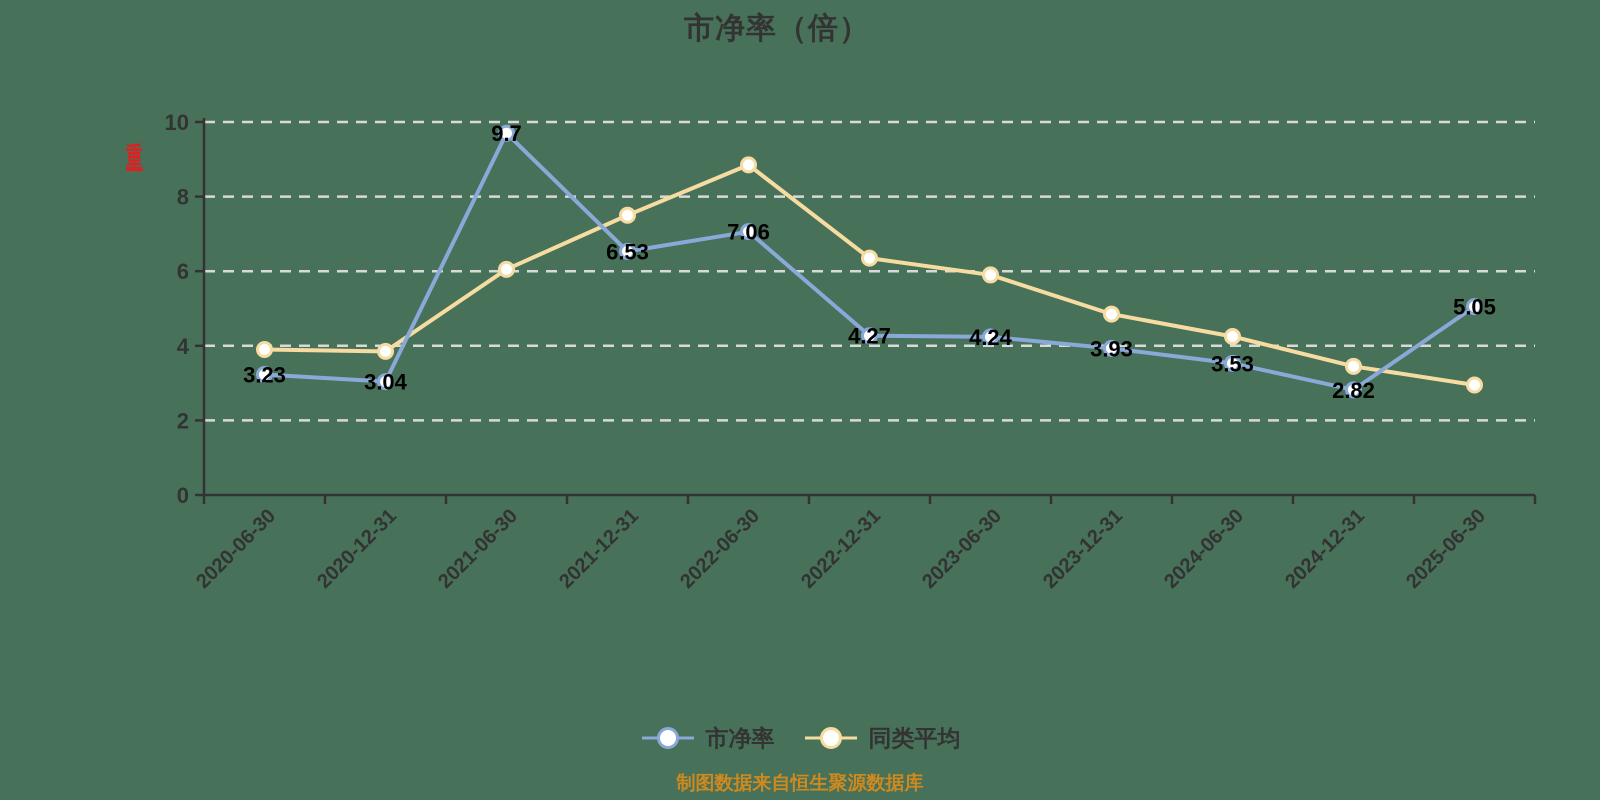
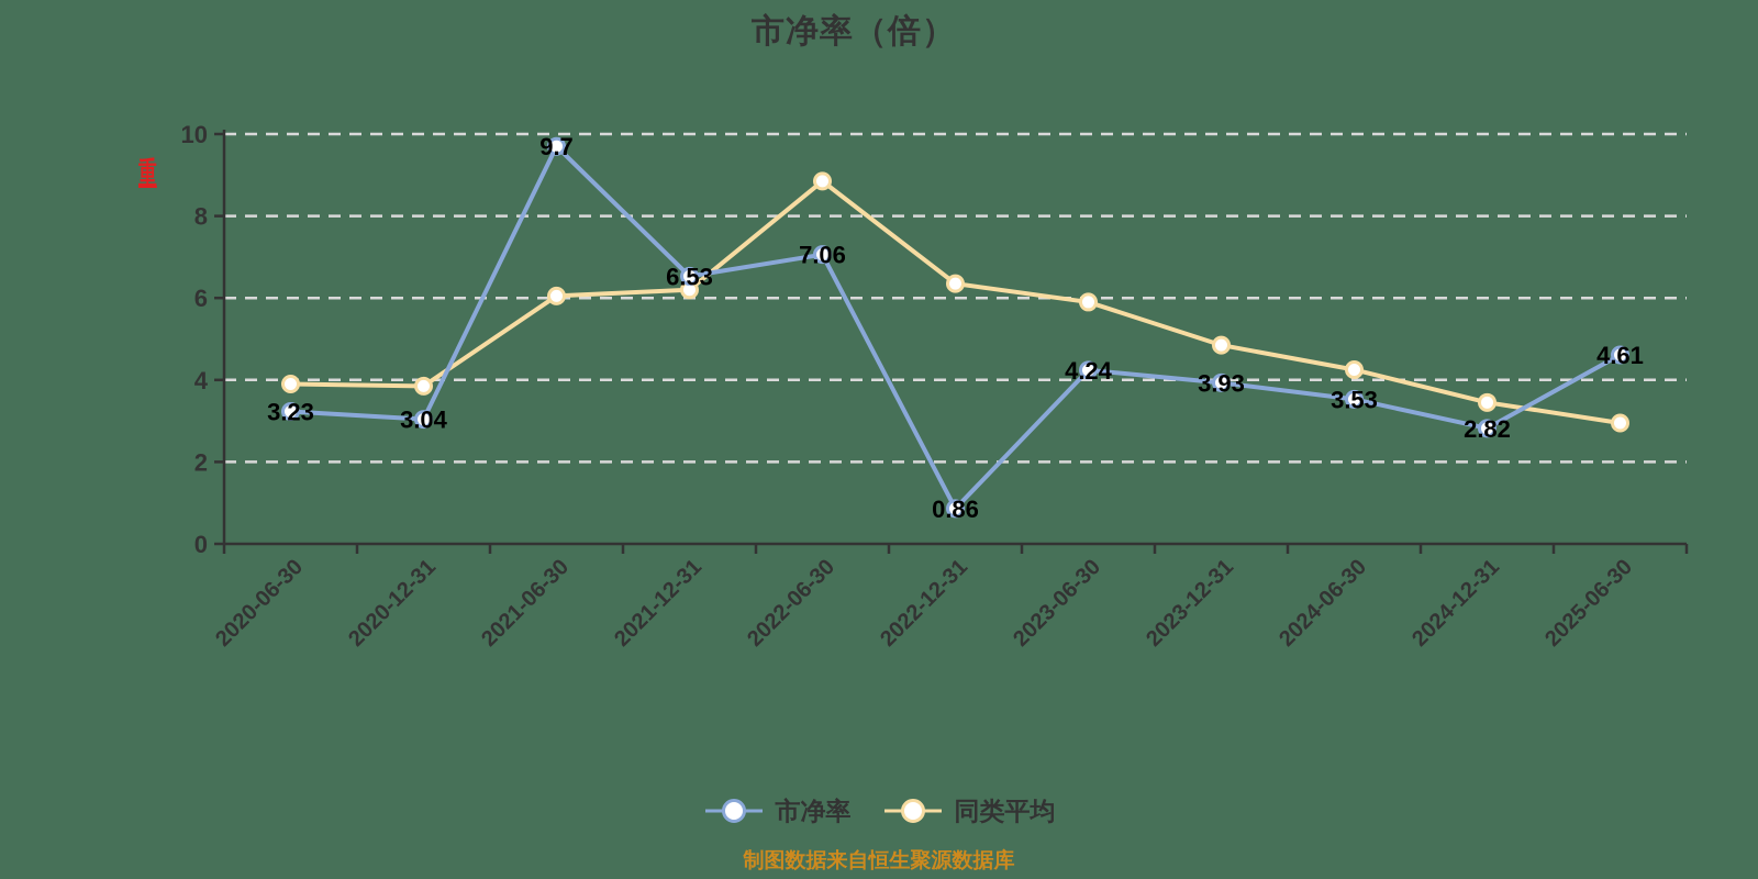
同类平均/2021-12-31: 7.5 -> 6.2
市净率/2022-12-31: 4.27 -> 0.86
市净率/2025-06-30: 5.05 -> 4.61
